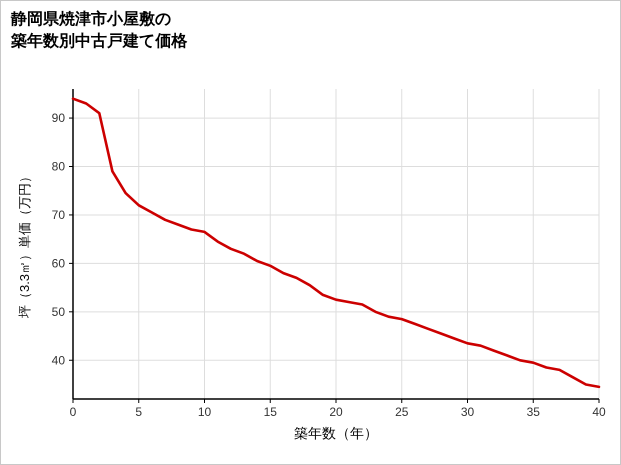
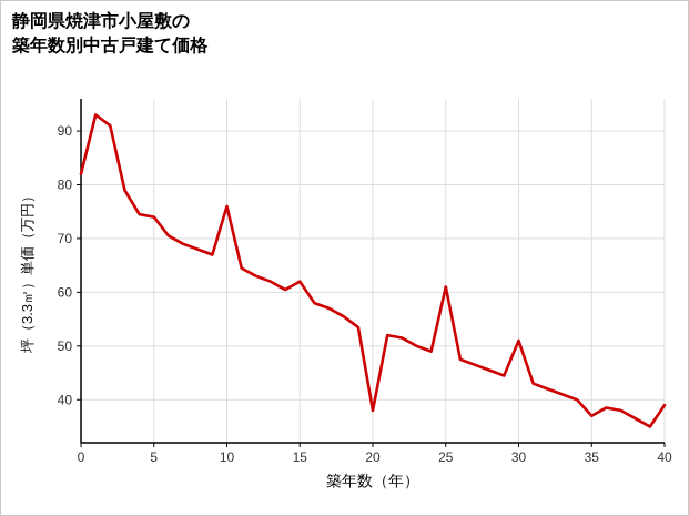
0: 94 -> 82
5: 72 -> 74
10: 66 -> 76
15: 60 -> 62
20: 52 -> 38
25: 48 -> 61
30: 44 -> 51
35: 40 -> 37
40: 34 -> 39
